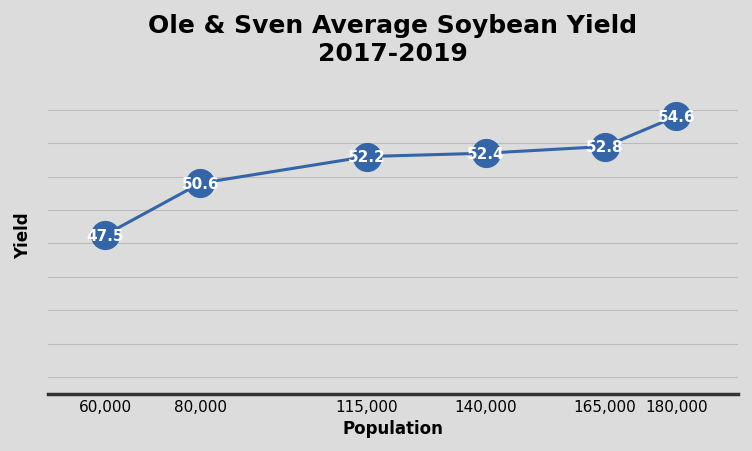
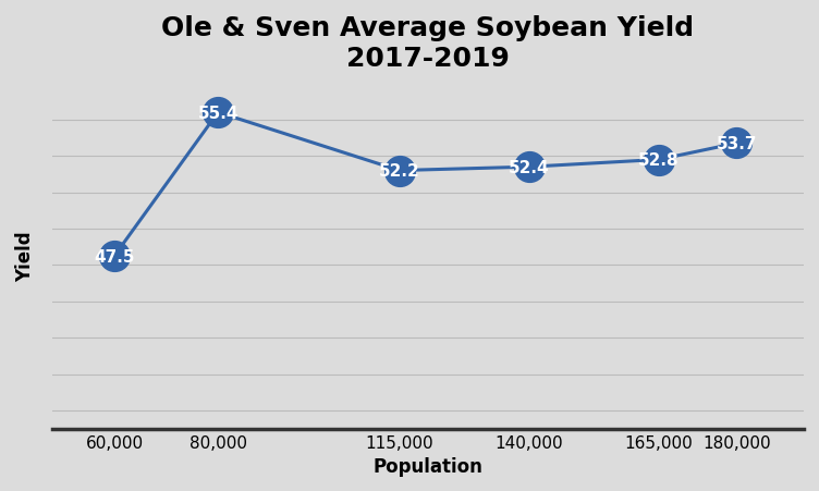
80,000: 50.6 -> 55.4
180,000: 54.6 -> 53.7
